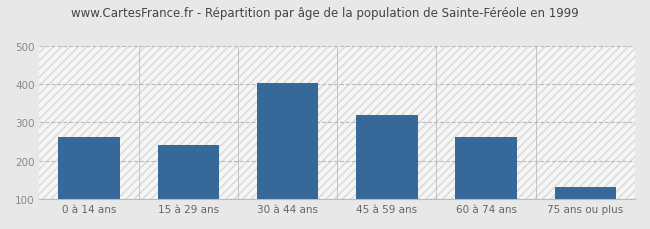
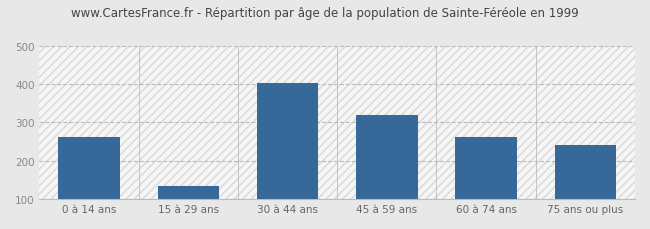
15 à 29 ans: 240 -> 135
75 ans ou plus: 132 -> 240
